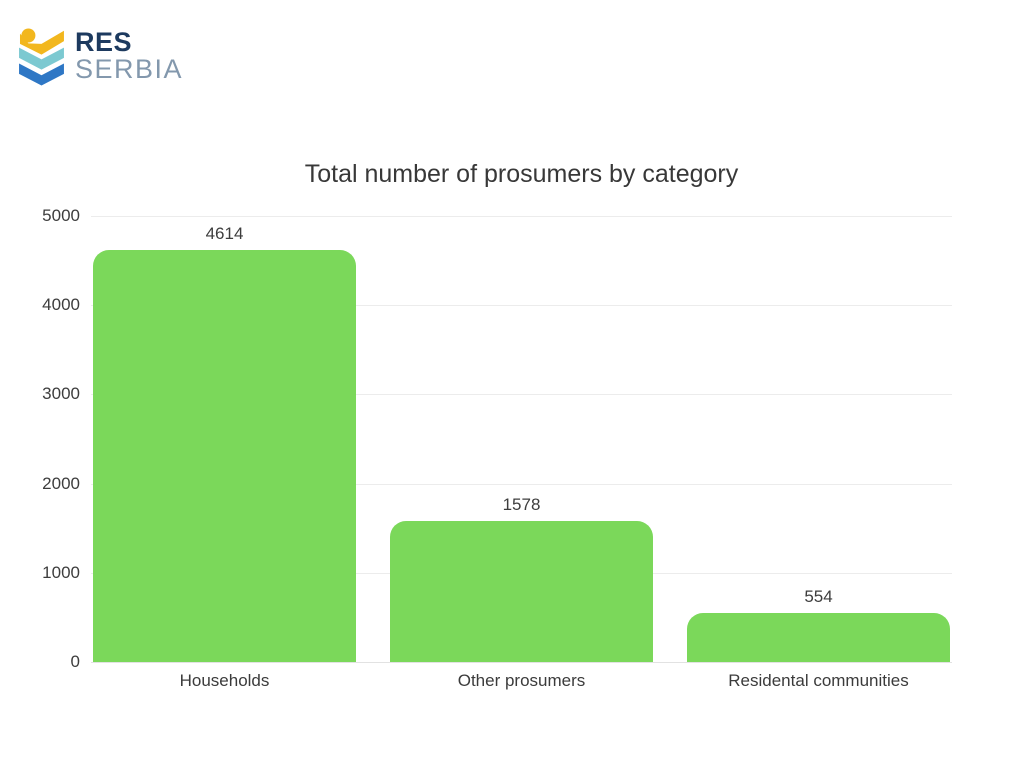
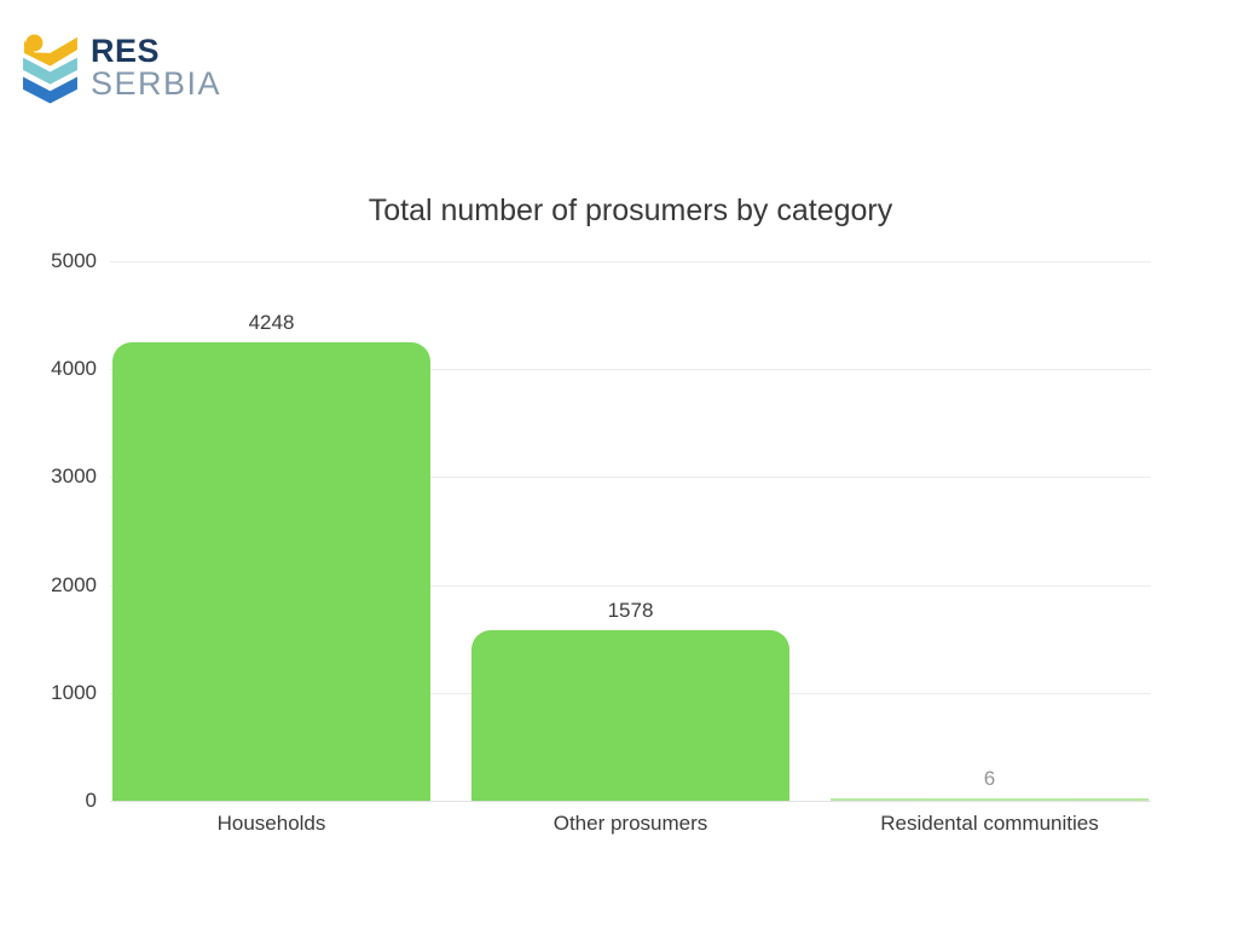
Households: 4614 -> 4248
Residental communities: 554 -> 6
